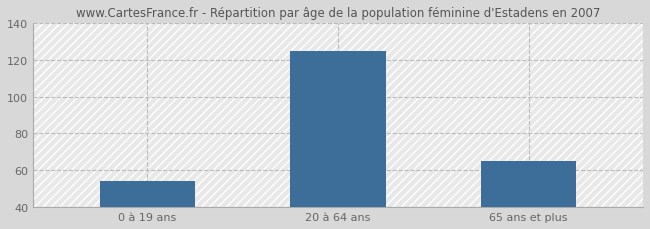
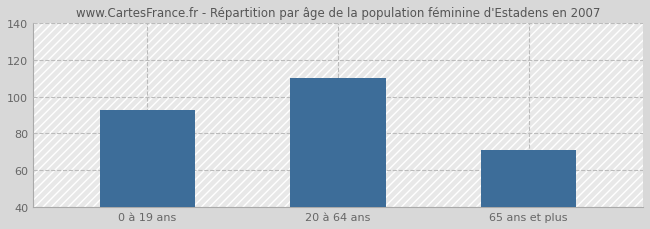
0 à 19 ans: 54 -> 93
20 à 64 ans: 125 -> 110
65 ans et plus: 65 -> 71
